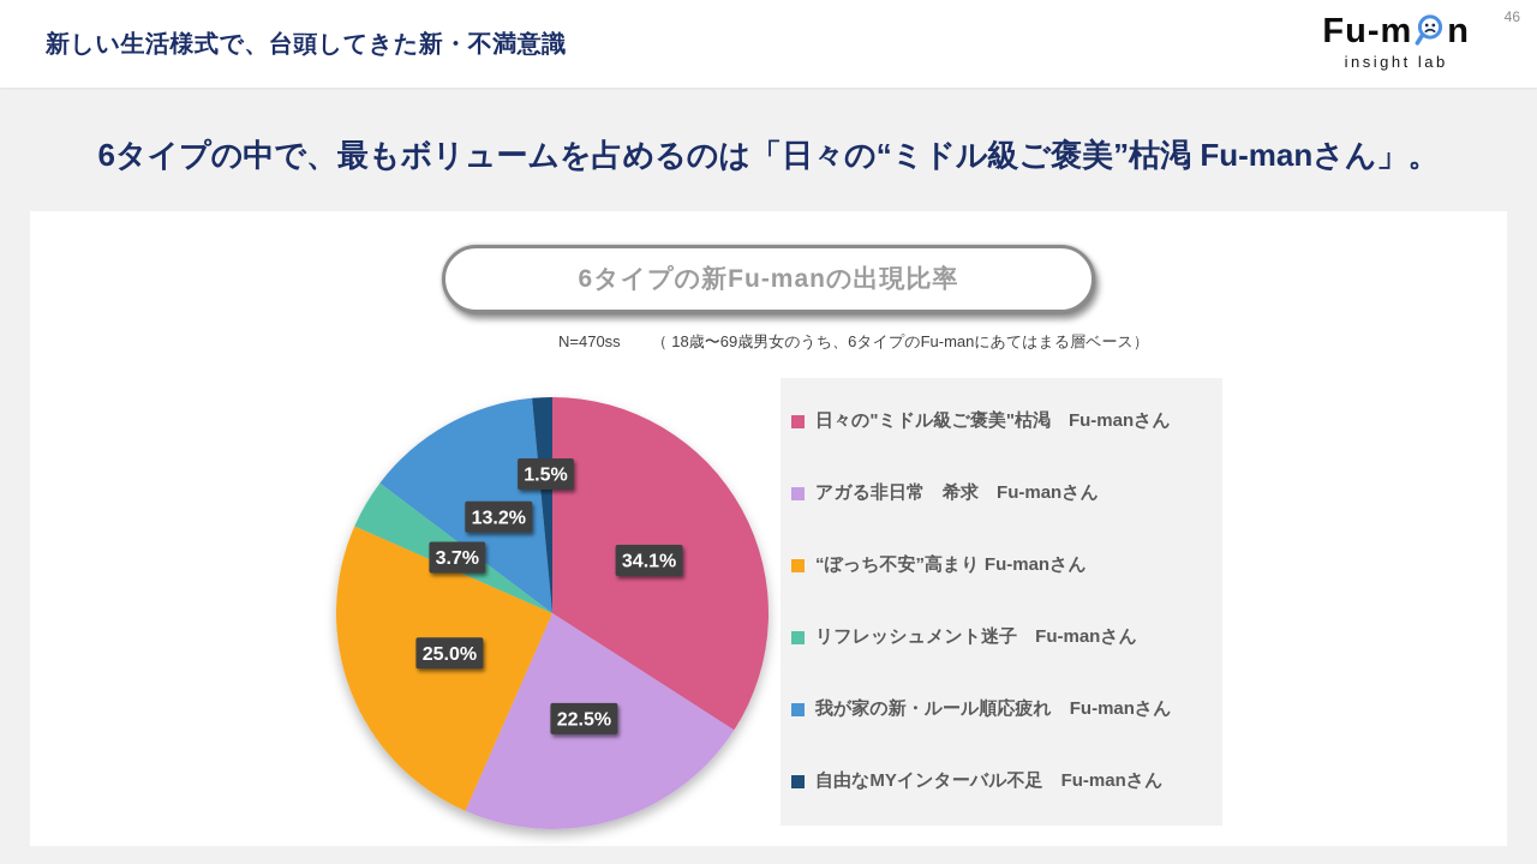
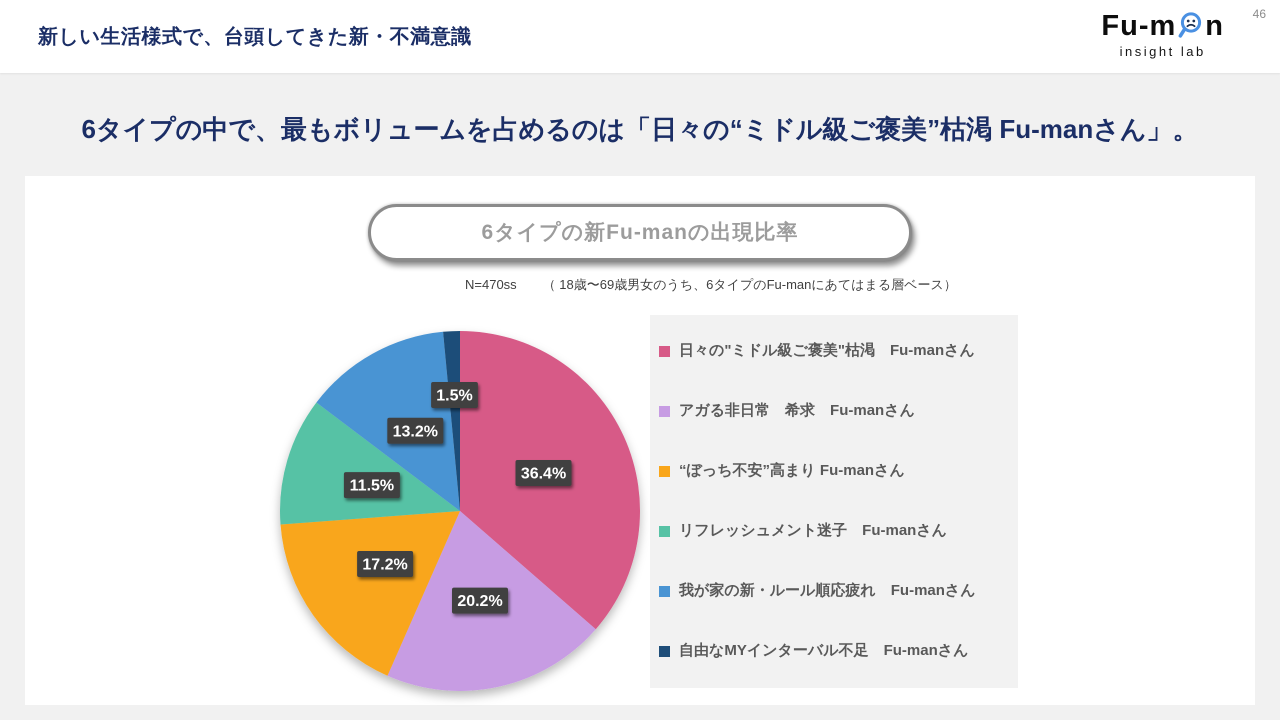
日々の"ミドル級ご褒美"枯渇 Fu-manさん: 34.1% -> 36.4%
アガる非日常 希求 Fu-manさん: 22.5% -> 20.2%
“ぼっち不安”高まり Fu-manさん: 25.0% -> 17.2%
リフレッシュメント迷子 Fu-manさん: 3.7% -> 11.5%
